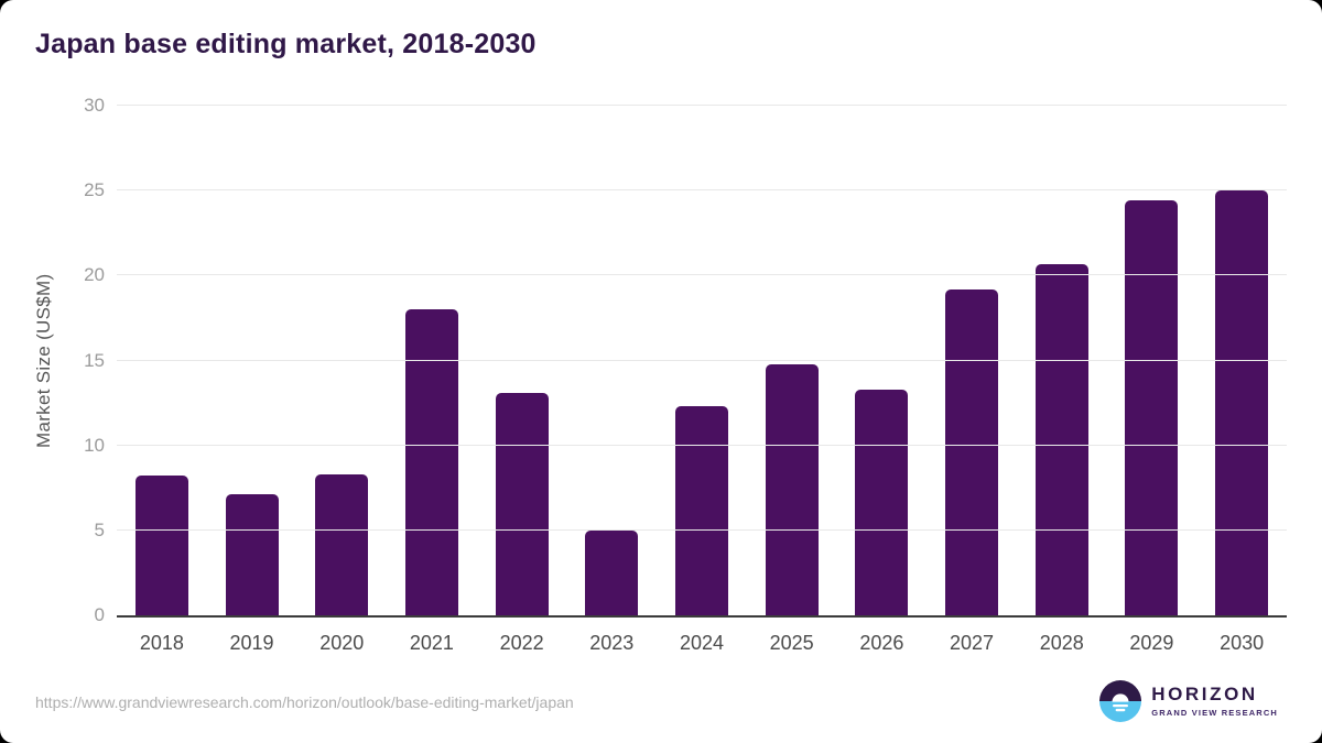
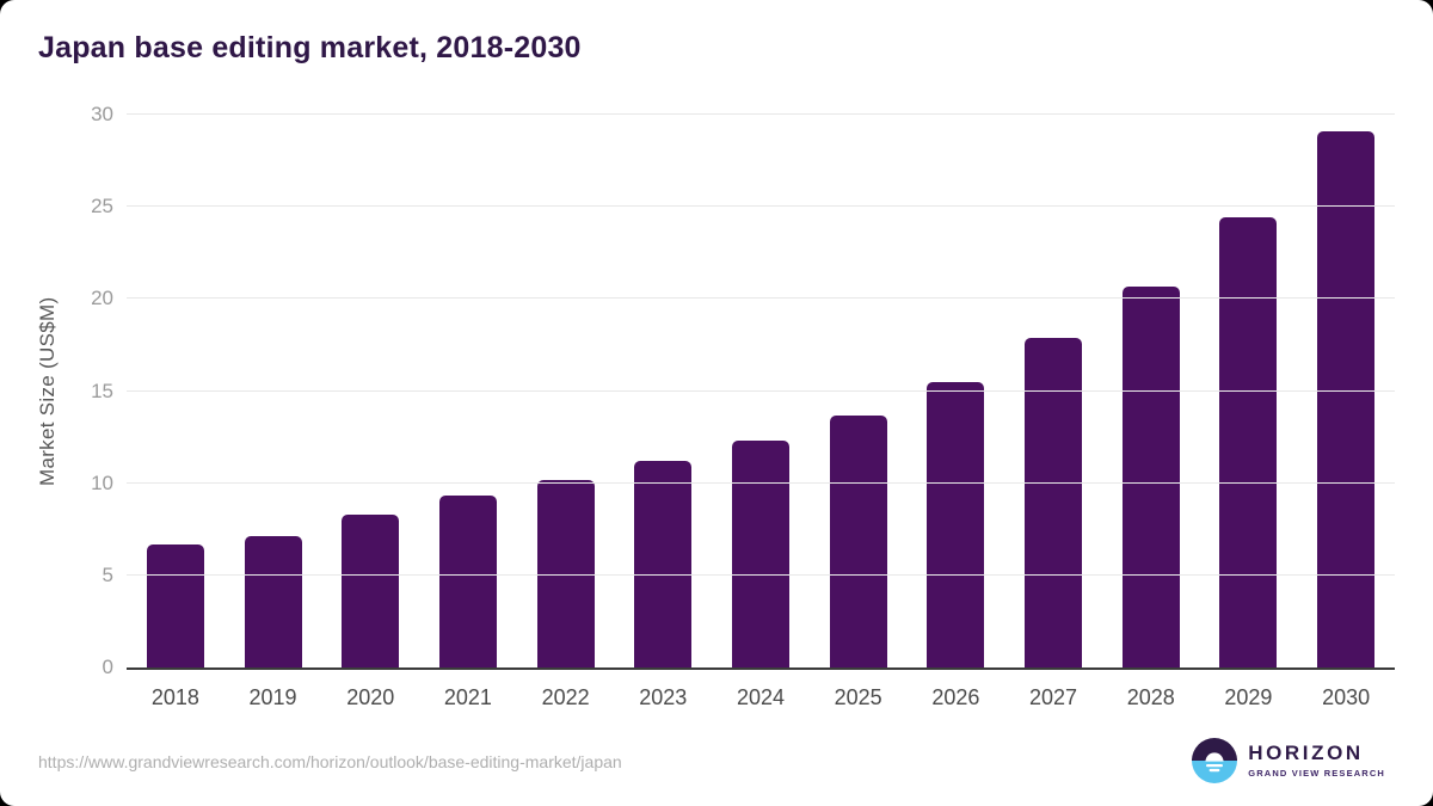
2018: 8.2 -> 6.7
2021: 18.0 -> 9.3
2022: 13.1 -> 10.2
2023: 5.0 -> 11.2
2025: 14.8 -> 13.7
2026: 13.3 -> 15.5
2027: 19.2 -> 17.9
2030: 25.0 -> 29.1
